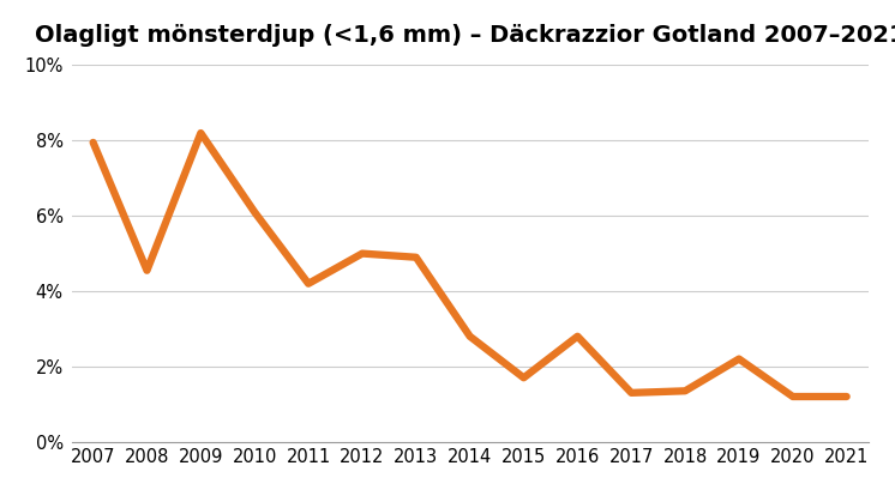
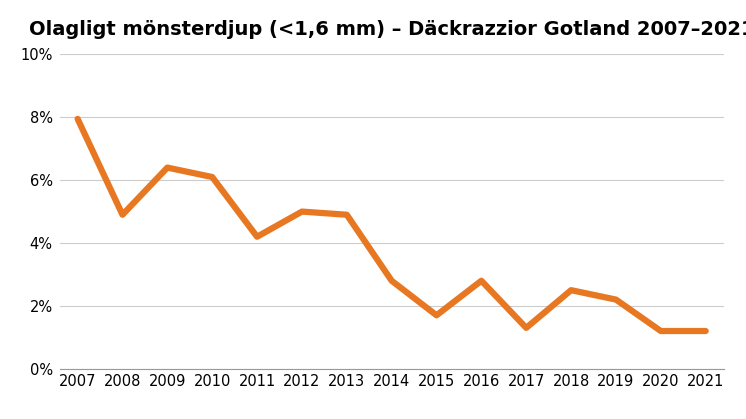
2008: 4.55% -> 4.90%
2009: 8.20% -> 6.40%
2018: 1.35% -> 2.50%
